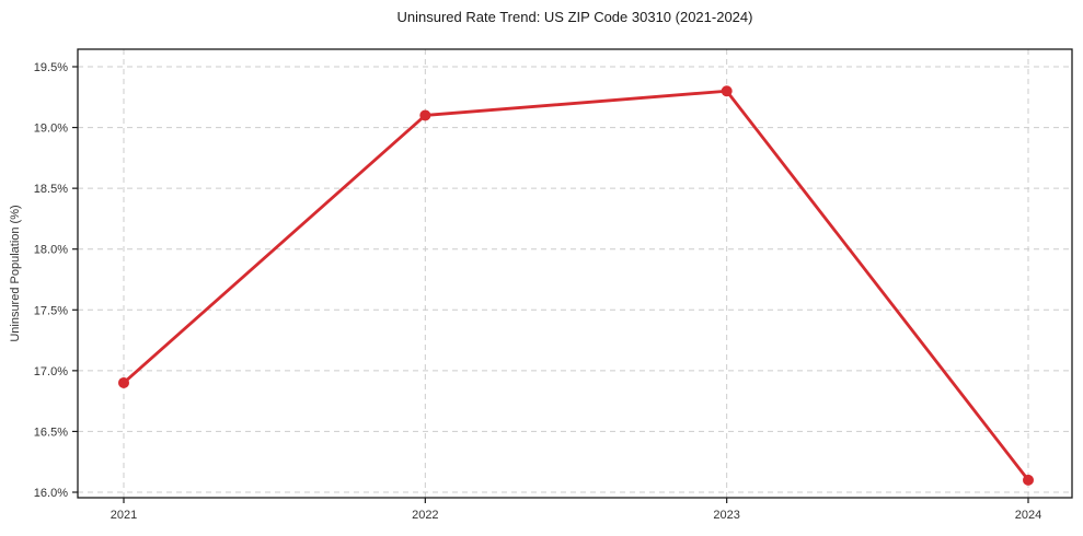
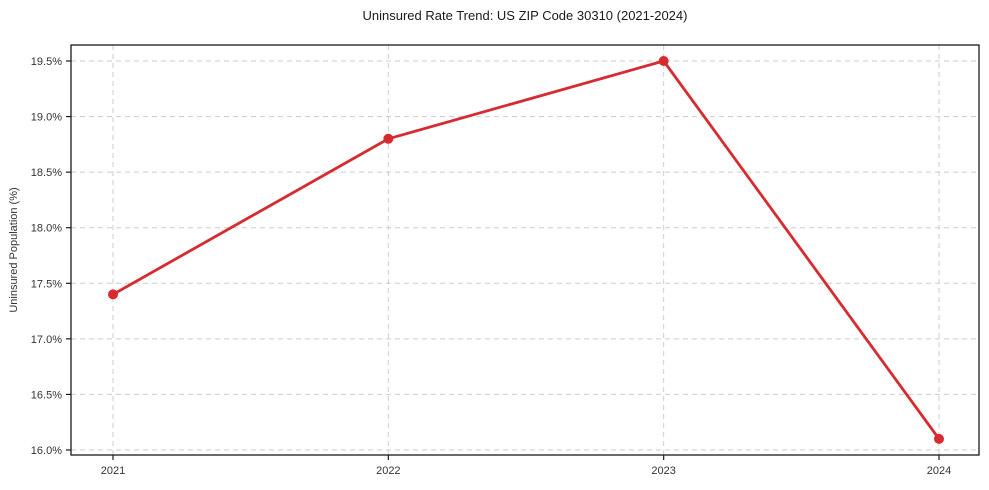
2021: 16.9% -> 17.4%
2022: 19.1% -> 18.8%
2023: 19.3% -> 19.5%
